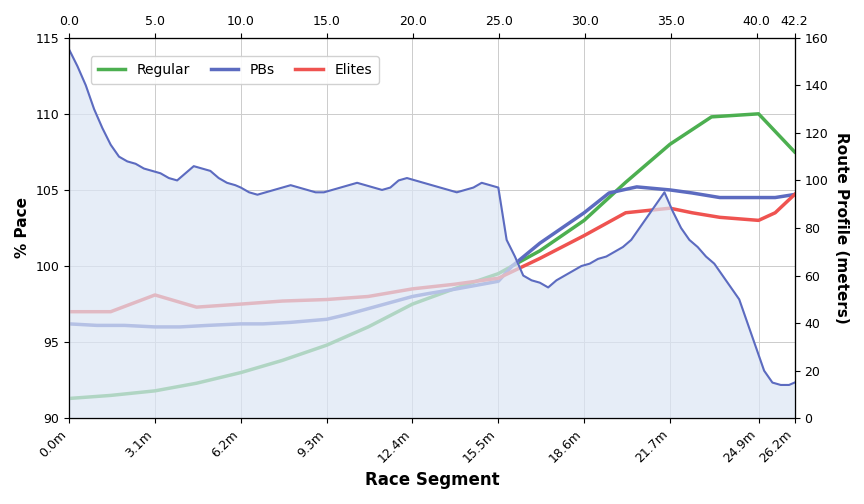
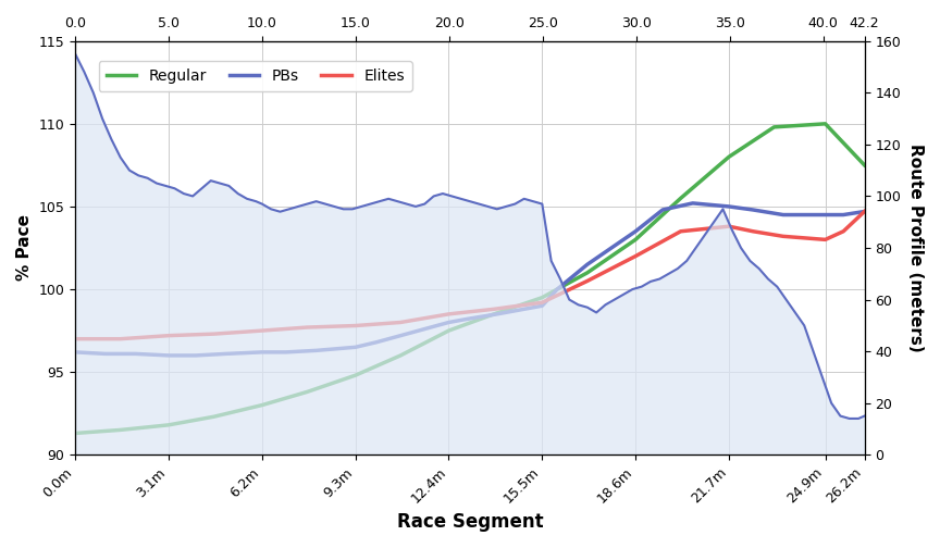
Elites/3.1m: 98.1 -> 97.2
